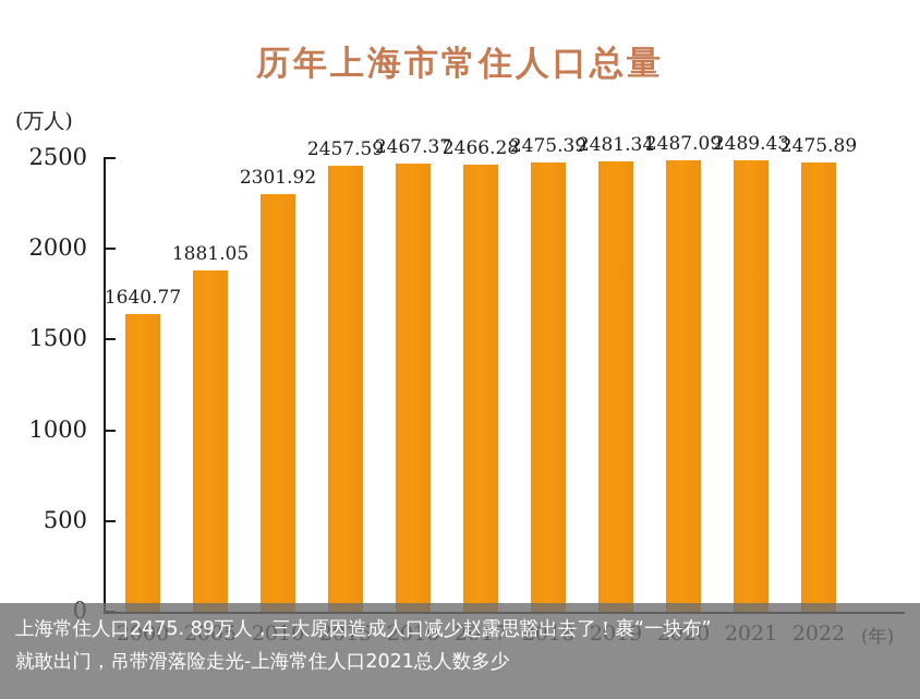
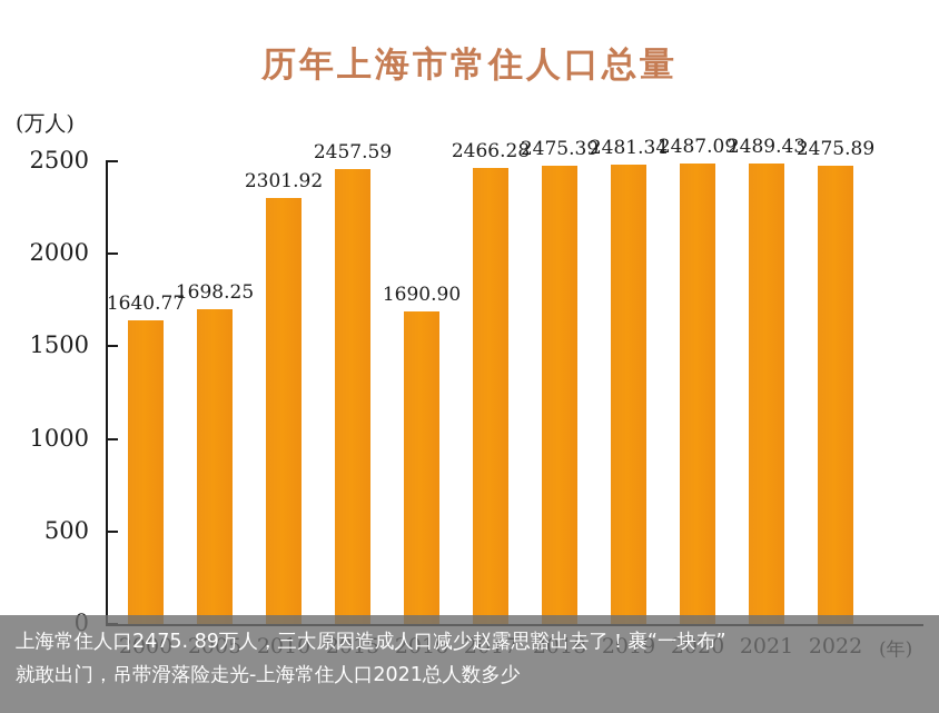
2005: 1881.05 -> 1698.25
2016: 2467.37 -> 1690.90
